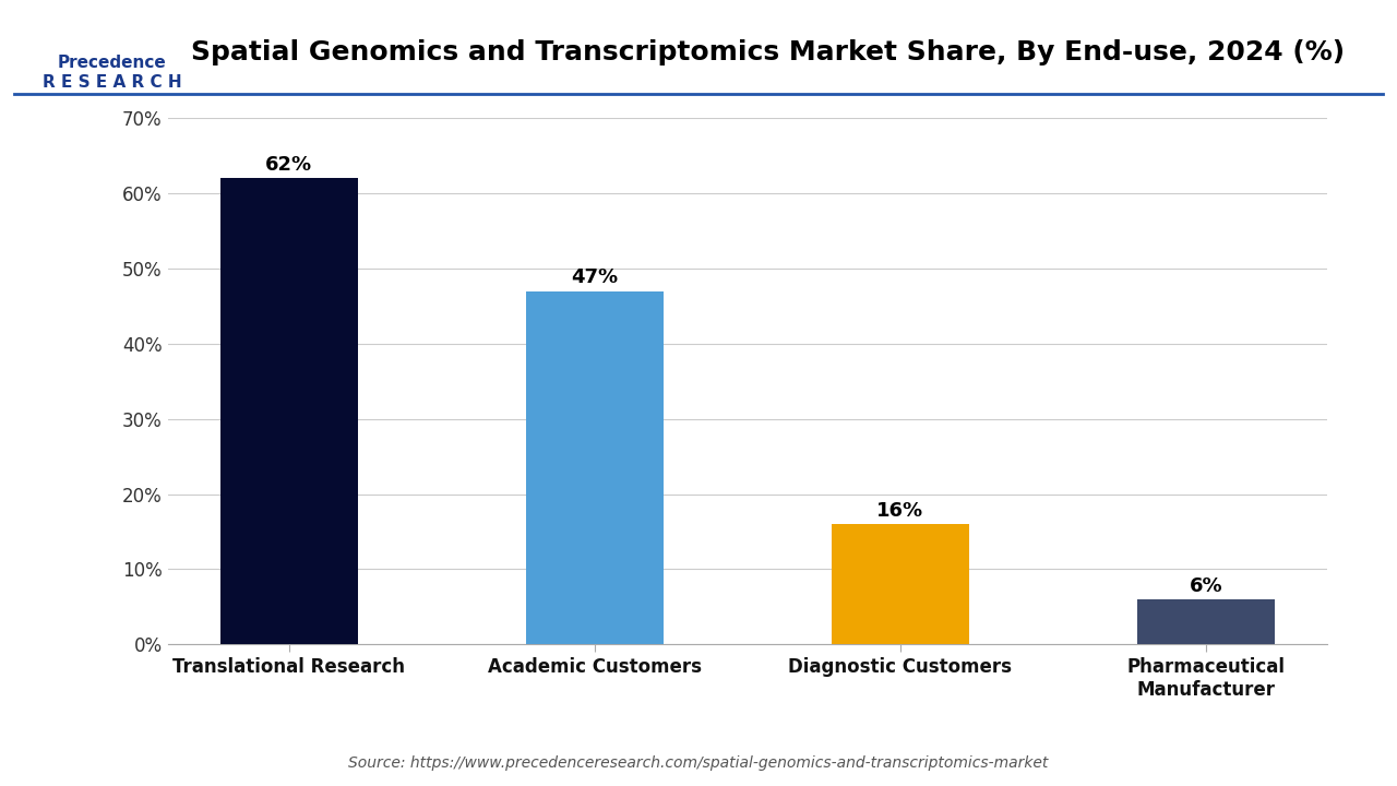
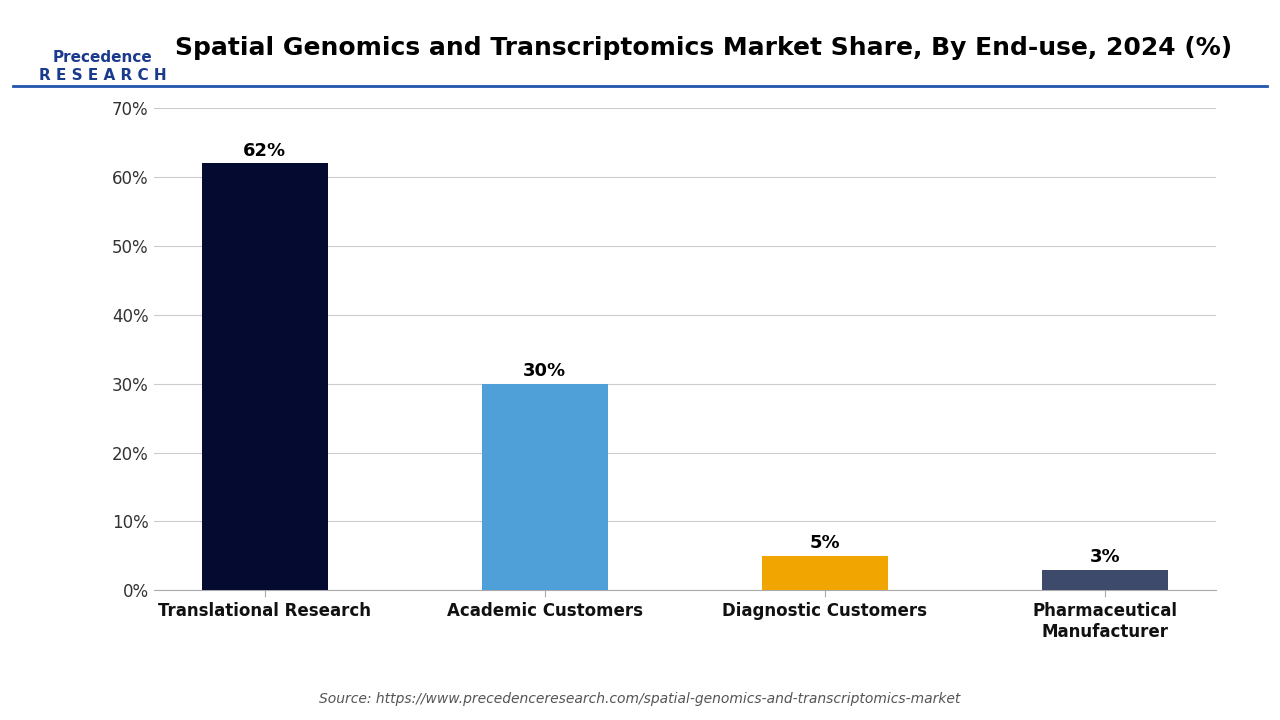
Academic Customers: 47% -> 30%
Diagnostic Customers: 16% -> 5%
Pharmaceutical Manufacturer: 6% -> 3%
